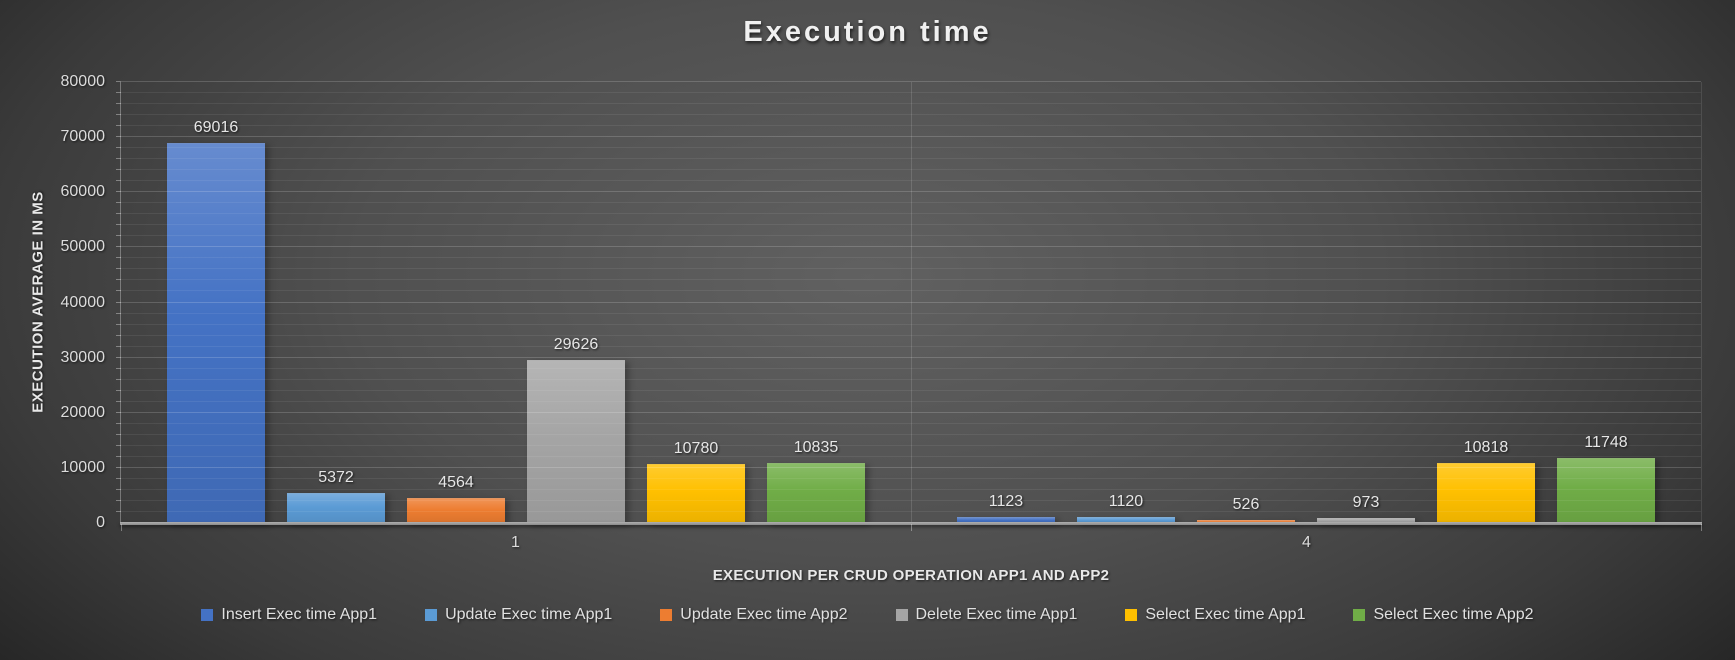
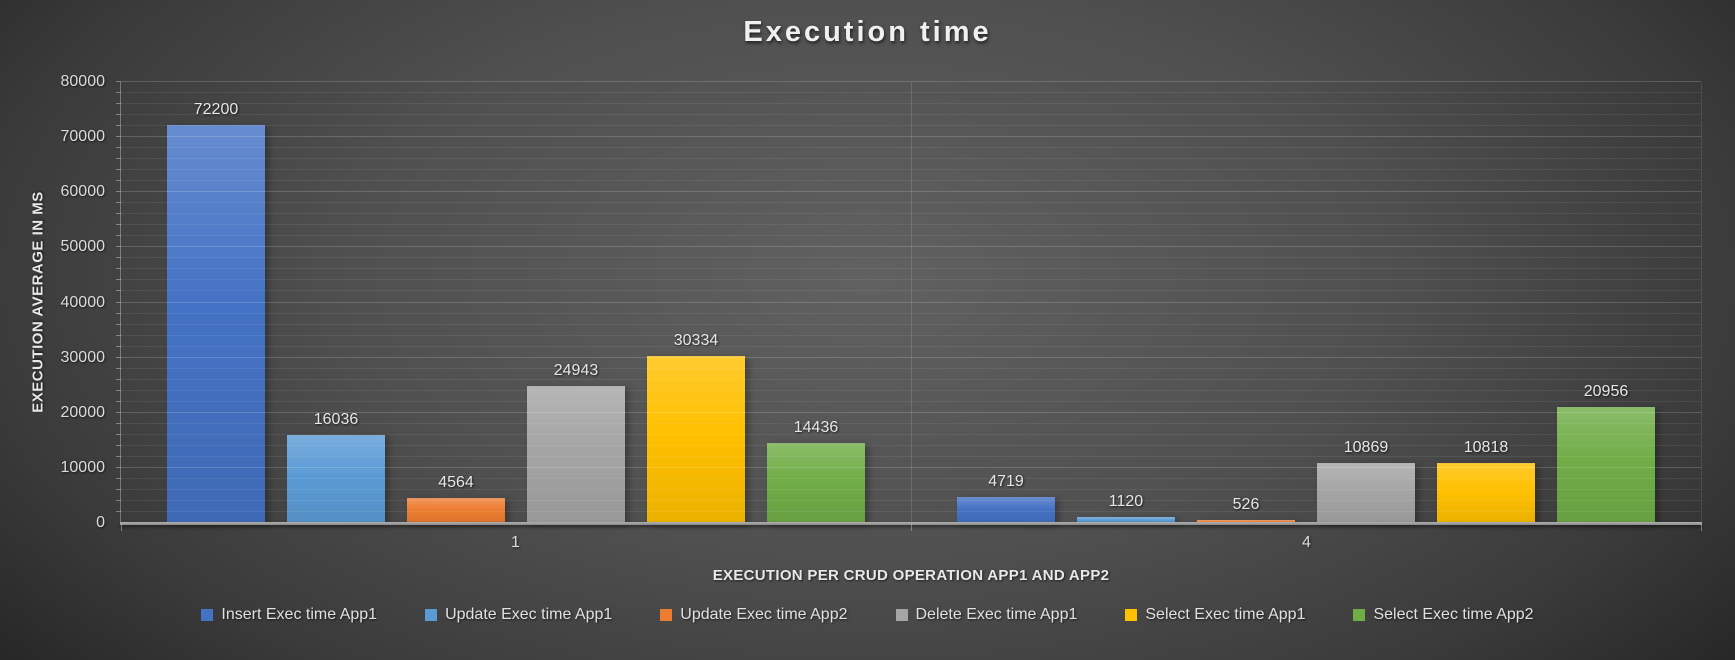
Insert Exec time App1/1: 69016 -> 72200
Update Exec time App1/1: 5372 -> 16036
Delete Exec time App1/1: 29626 -> 24943
Select Exec time App1/1: 10780 -> 30334
Select Exec time App2/1: 10835 -> 14436
Insert Exec time App1/4: 1123 -> 4719
Delete Exec time App1/4: 973 -> 10869
Select Exec time App2/4: 11748 -> 20956
